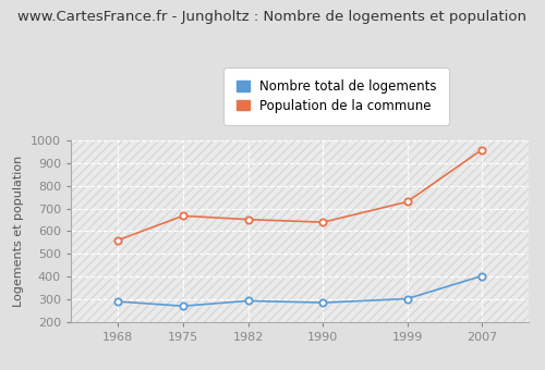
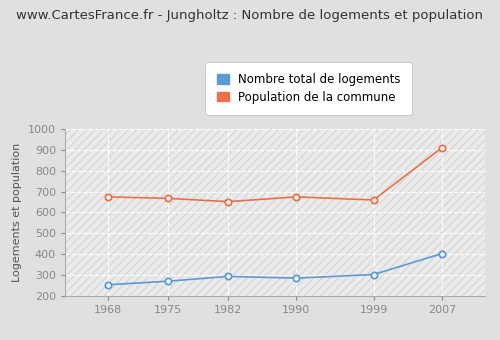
Nombre total de logements/1968: 290 -> 253
Population de la commune/1968: 560 -> 675
Population de la commune/1990: 640 -> 675
Population de la commune/1999: 730 -> 660
Population de la commune/2007: 960 -> 912
